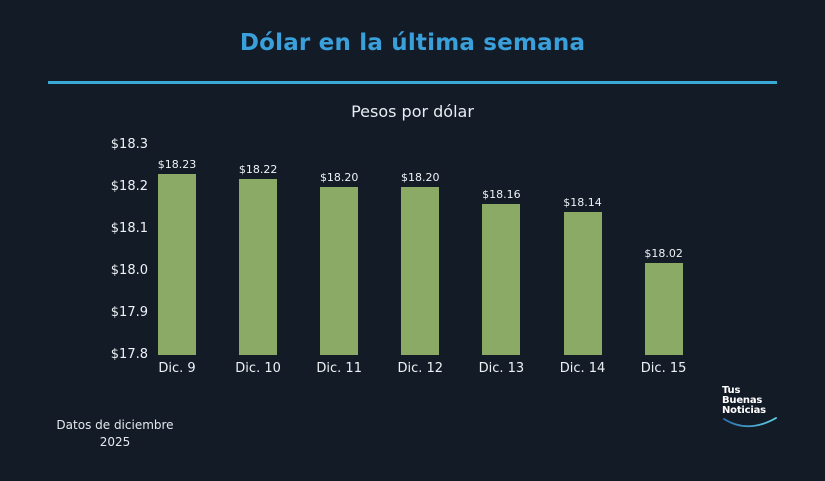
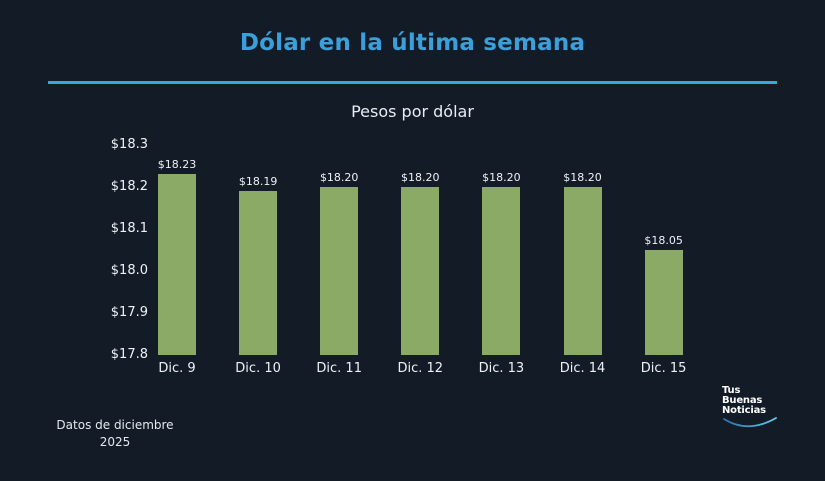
Dic. 10: $18.22 -> $18.19
Dic. 13: $18.16 -> $18.20
Dic. 14: $18.14 -> $18.20
Dic. 15: $18.02 -> $18.05
